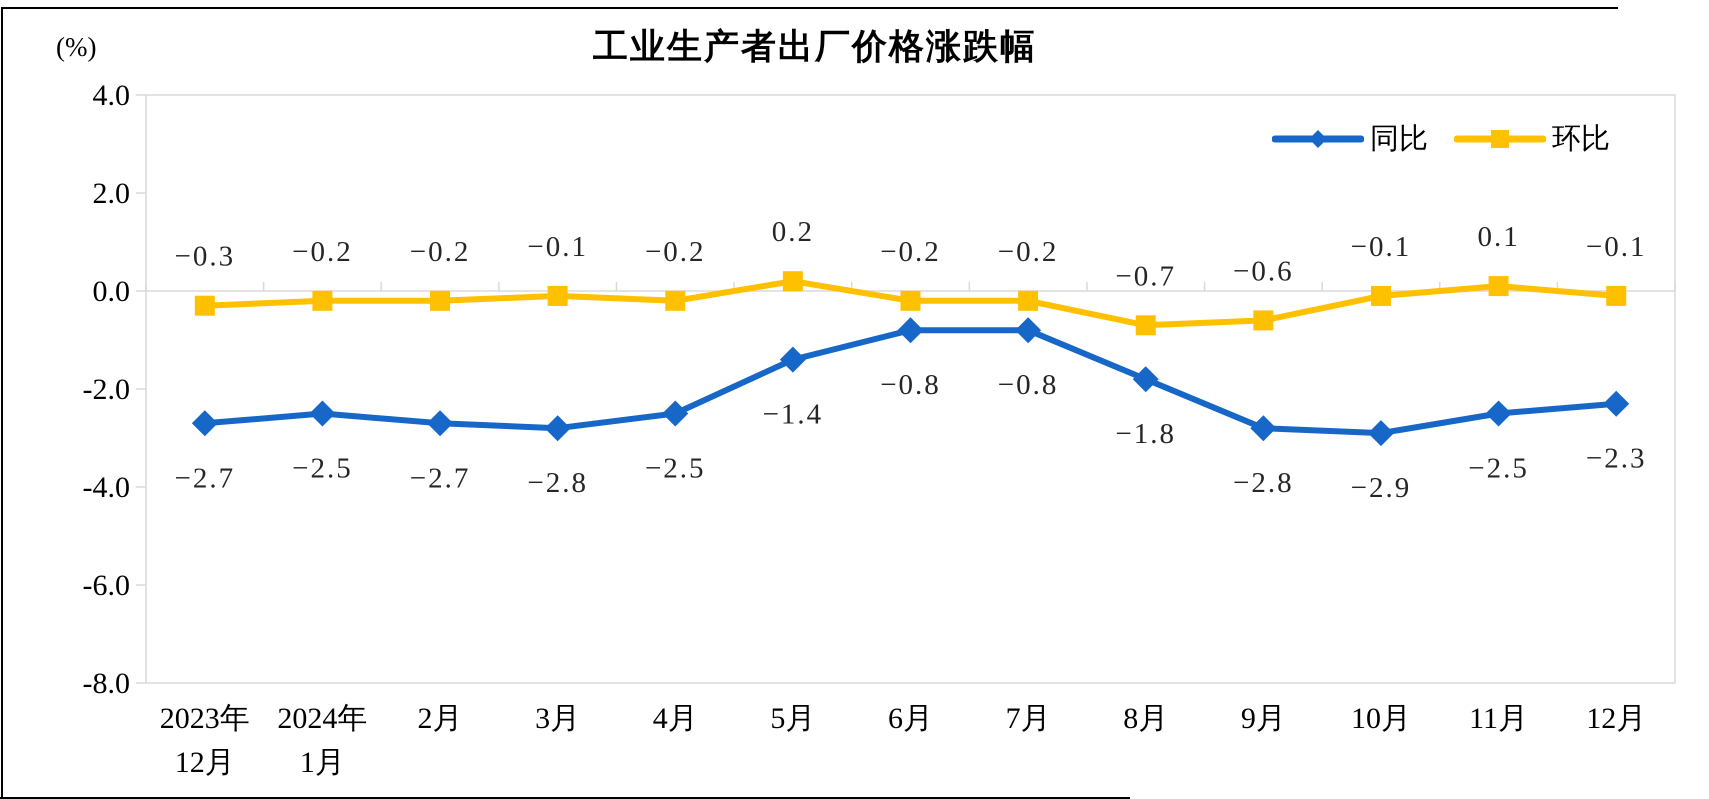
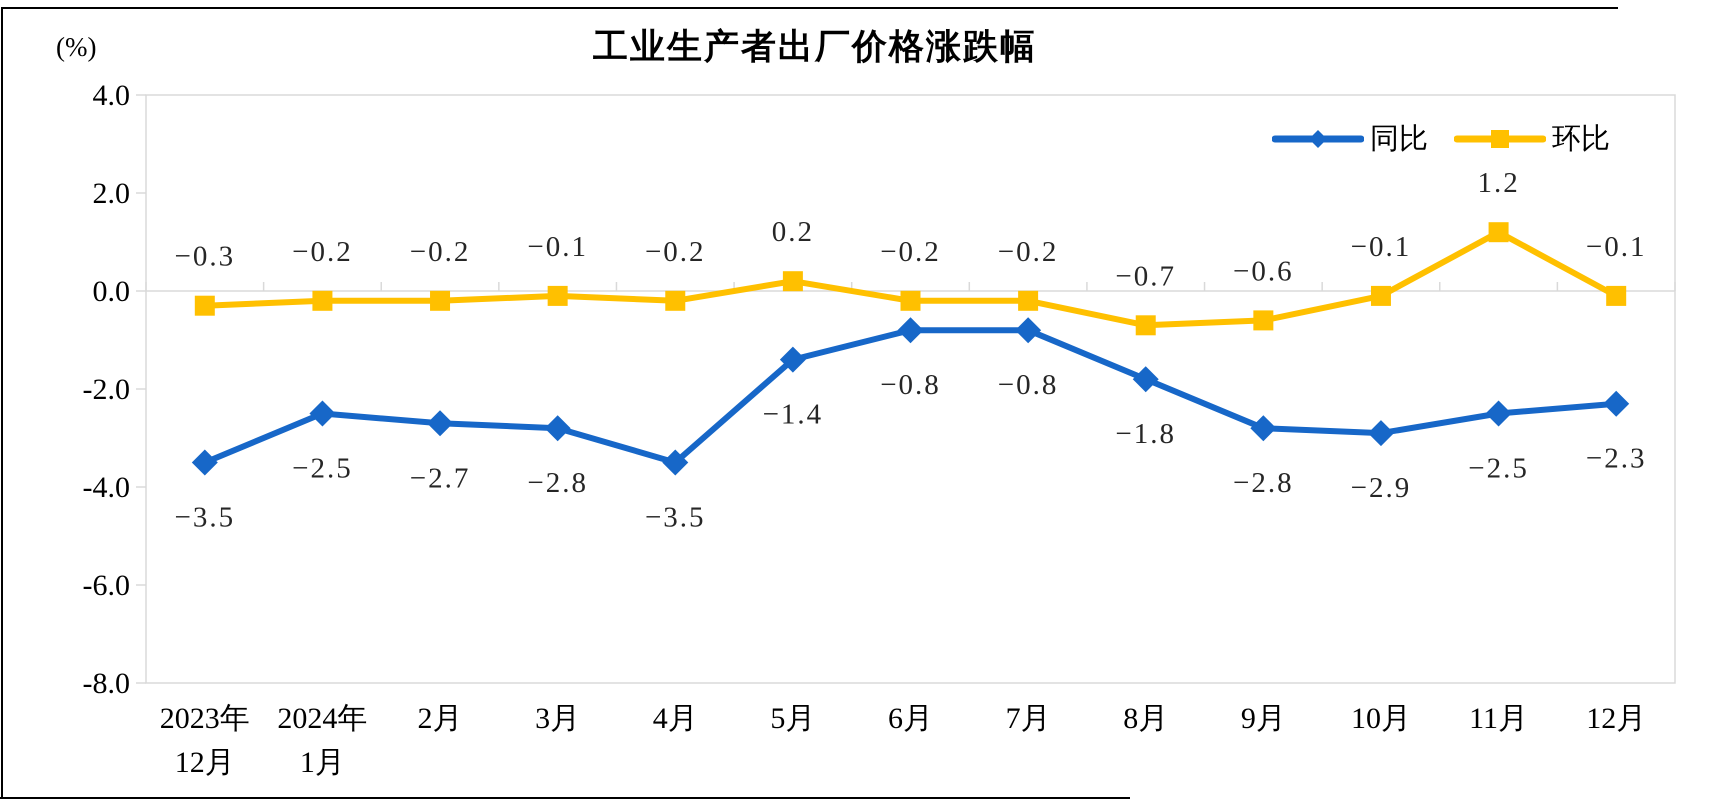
同比/2023年 12月: −2.7 -> −3.5
同比/4月: −2.5 -> −3.5
环比/11月: 0.1 -> 1.2
